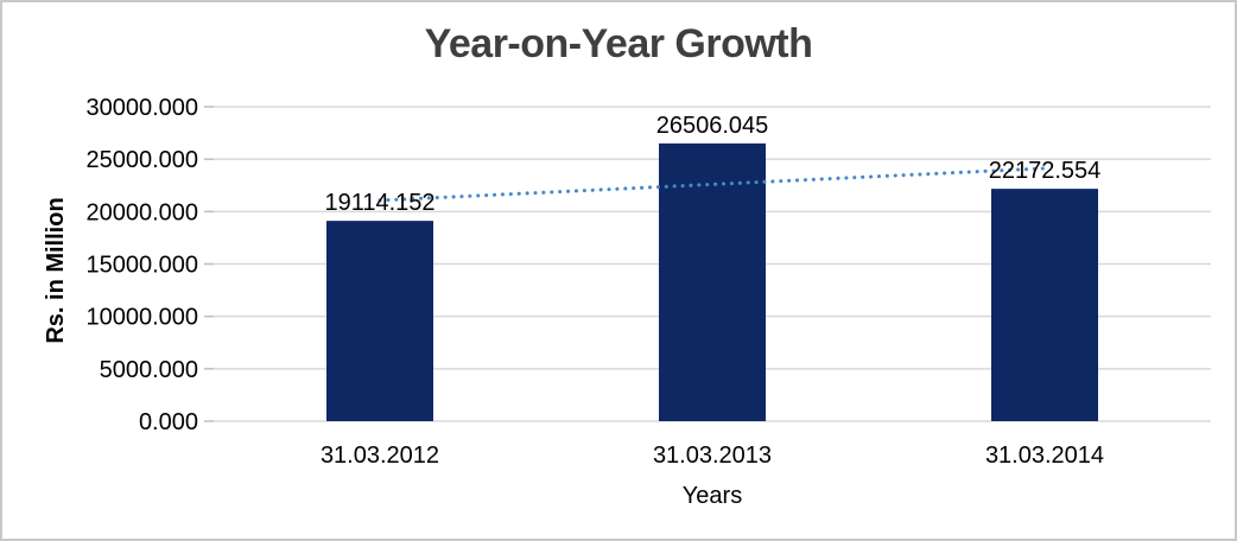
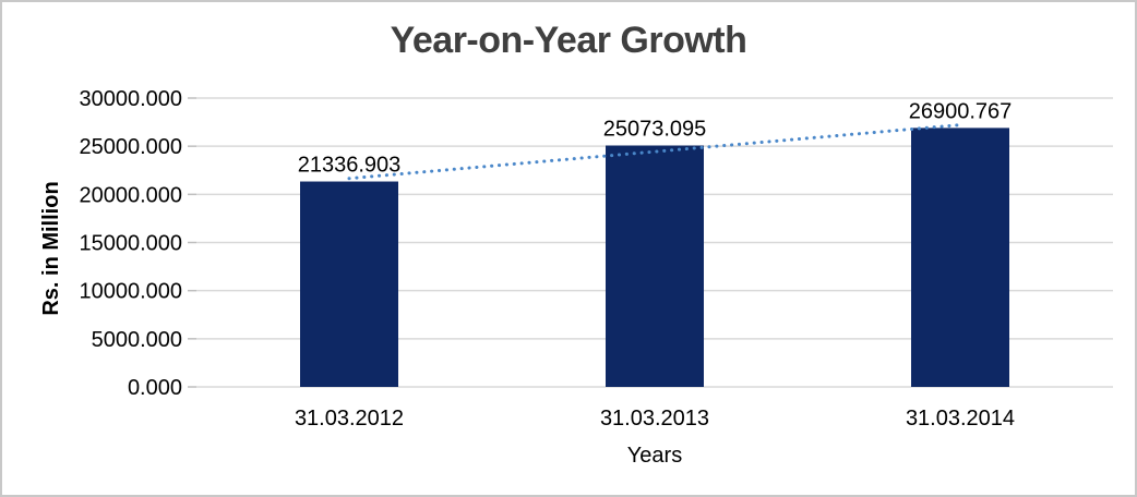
31.03.2012: 19114.152 -> 21336.903
31.03.2013: 26506.045 -> 25073.095
31.03.2014: 22172.554 -> 26900.767
